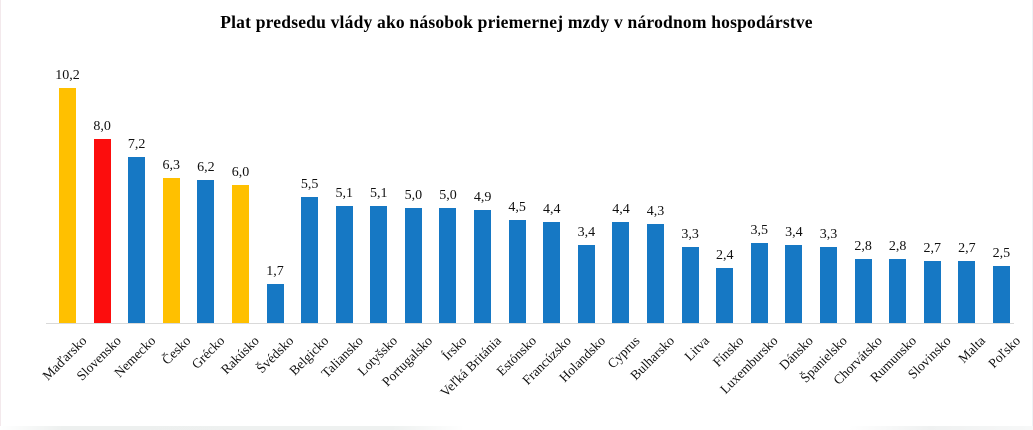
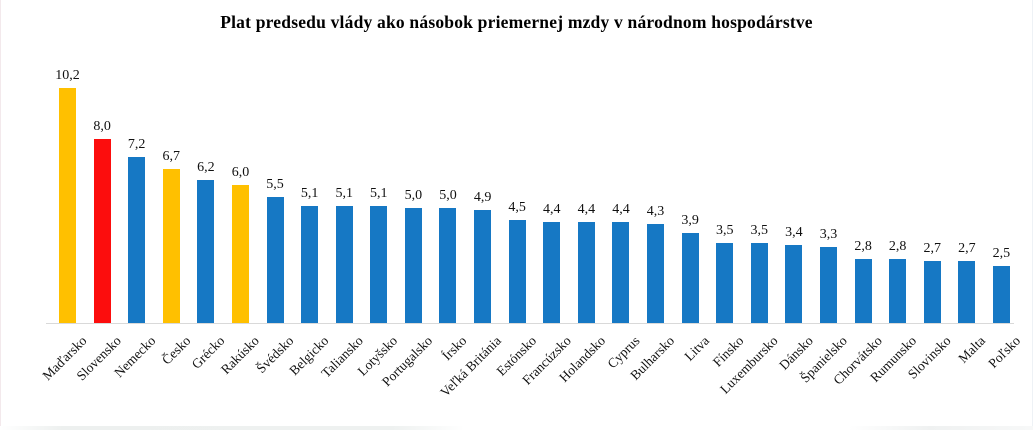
Česko: 6,3 -> 6,7
Švédsko: 1,7 -> 5,5
Belgicko: 5,5 -> 5,1
Holandsko: 3,4 -> 4,4
Litva: 3,3 -> 3,9
Fínsko: 2,4 -> 3,5
